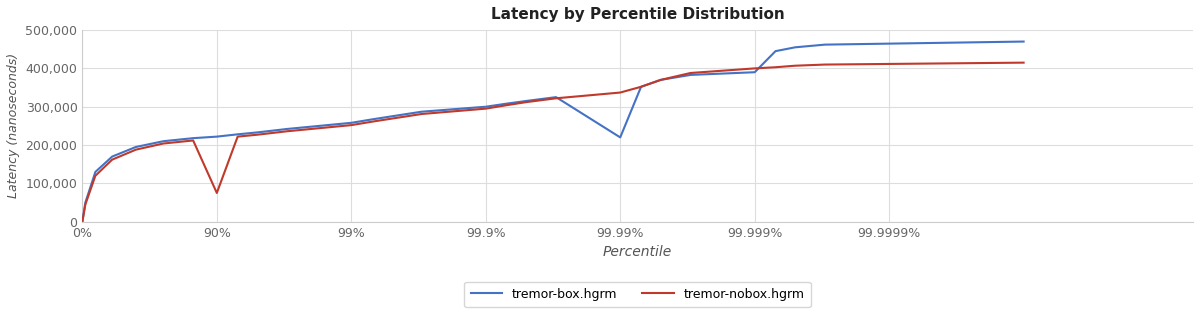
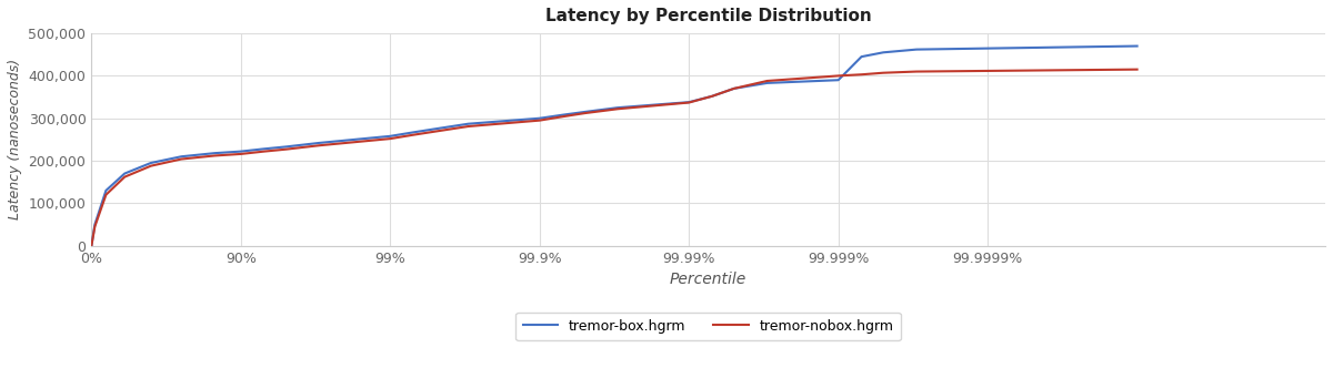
tremor-nobox.hgrm/90%: 75,000 -> 216,000
tremor-box.hgrm/99.99%: 220,000 -> 338,000
